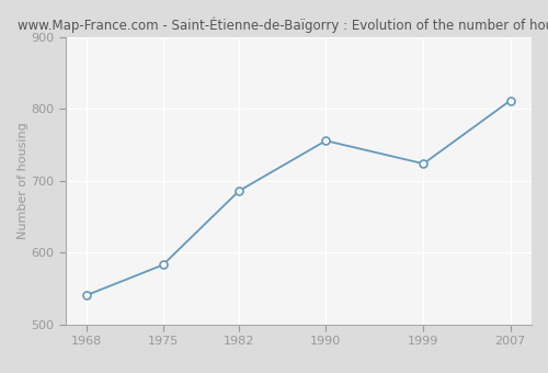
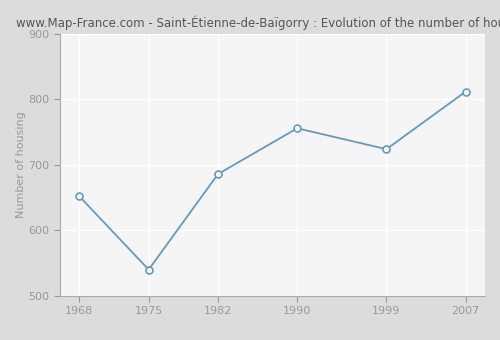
1968: 541 -> 652
1975: 583 -> 540
